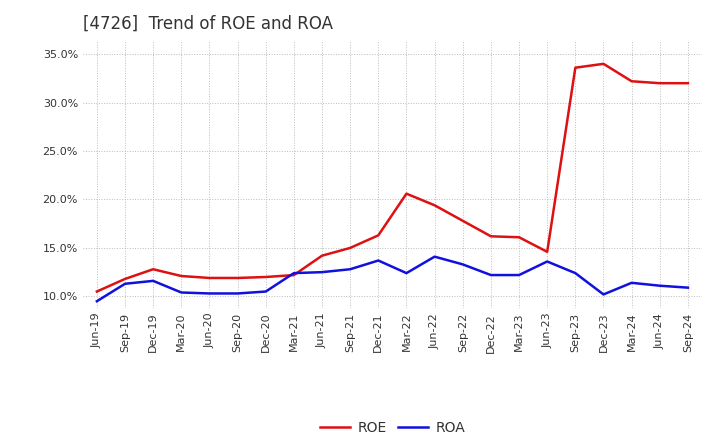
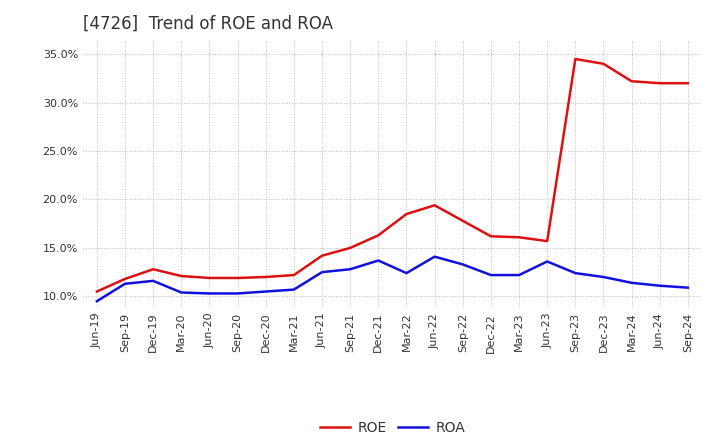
ROA/Mar-21: 12.4% -> 10.7%
ROE/Mar-22: 20.6% -> 18.5%
ROE/Jun-23: 14.6% -> 15.7%
ROE/Sep-23: 33.6% -> 34.5%
ROA/Dec-23: 10.2% -> 12.0%
